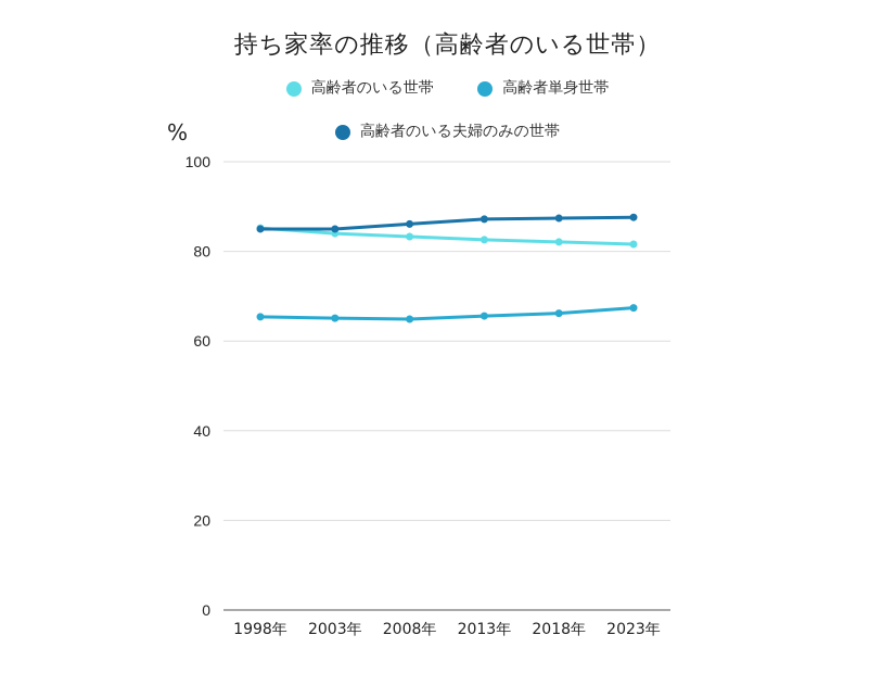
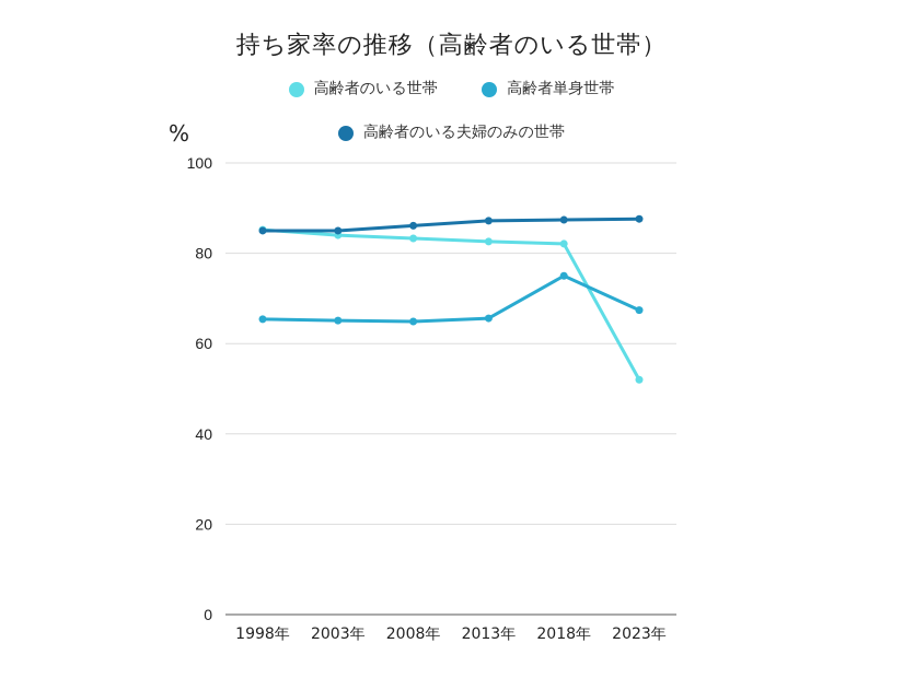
高齢者単身世帯/2018年: 66 -> 75
高齢者のいる世帯/2023年: 82 -> 52
